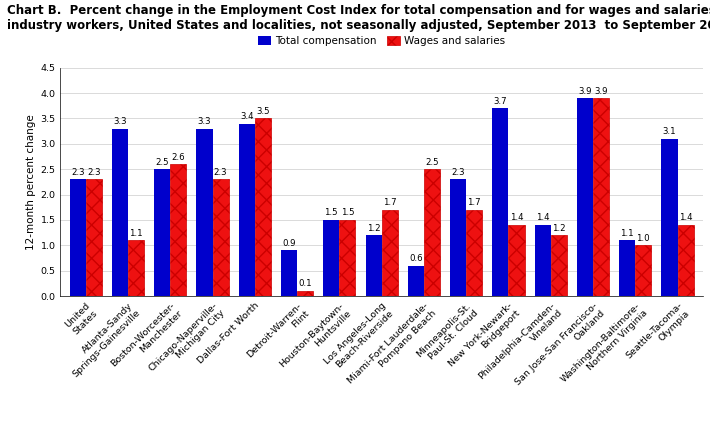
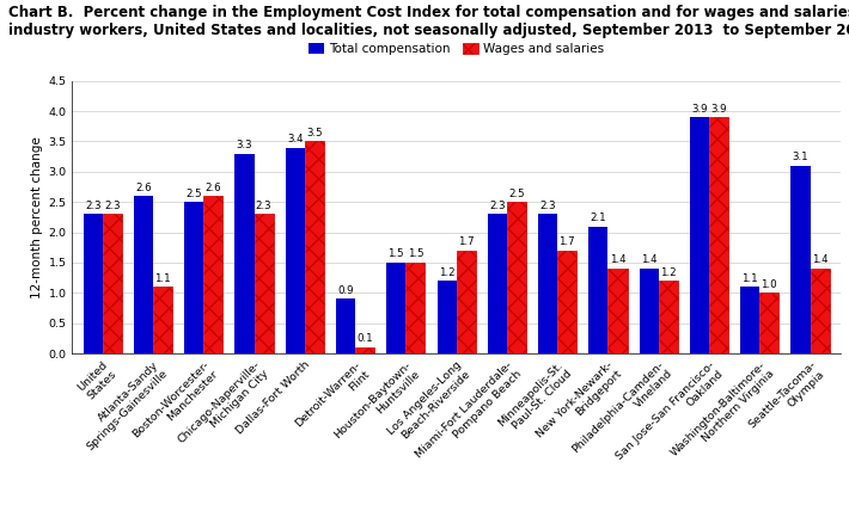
Total compensation/Atlanta-Sandy Springs-Gainesville: 3.3 -> 2.6
Total compensation/Miami-Fort Lauderdale- Pompano Beach: 0.6 -> 2.3
Total compensation/New York-Newark- Bridgeport: 3.7 -> 2.1
